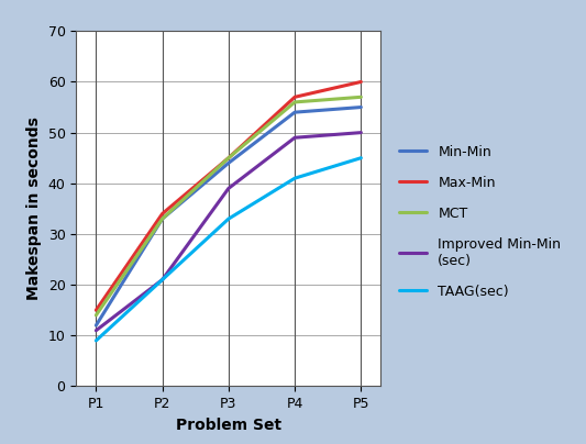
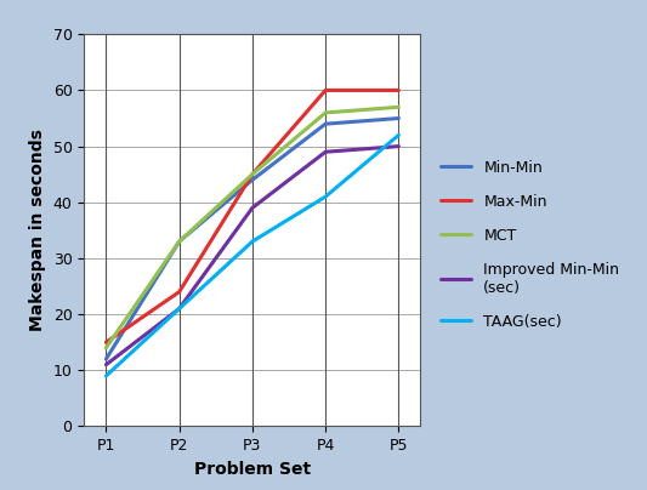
Max-Min/P2: 34 -> 24
Max-Min/P4: 57 -> 60
TAAG(sec)/P5: 45 -> 52
